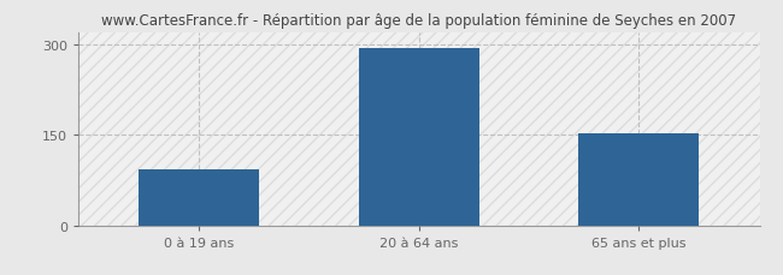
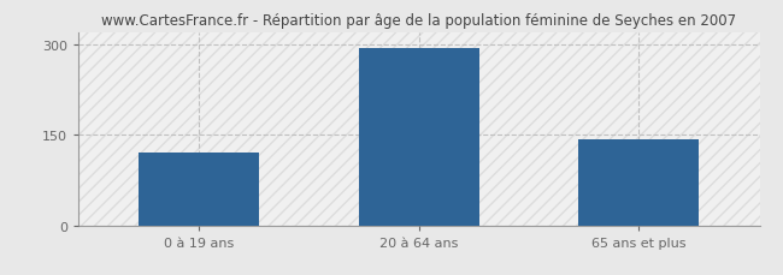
0 à 19 ans: 92 -> 120
65 ans et plus: 152 -> 142
